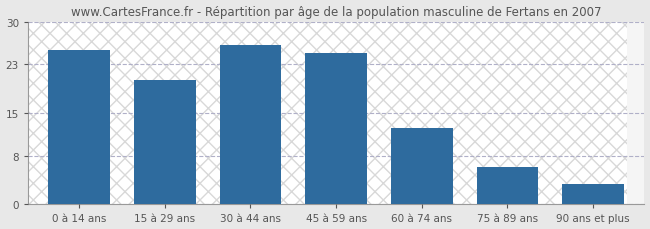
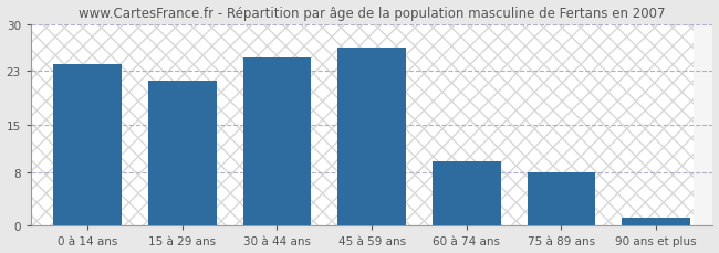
0 à 14 ans: 25.4 -> 24.0
15 à 29 ans: 20.4 -> 21.5
30 à 44 ans: 26.2 -> 25.0
45 à 59 ans: 24.8 -> 26.5
60 à 74 ans: 12.6 -> 9.5
75 à 89 ans: 6.2 -> 8.0
90 ans et plus: 3.4 -> 1.2
